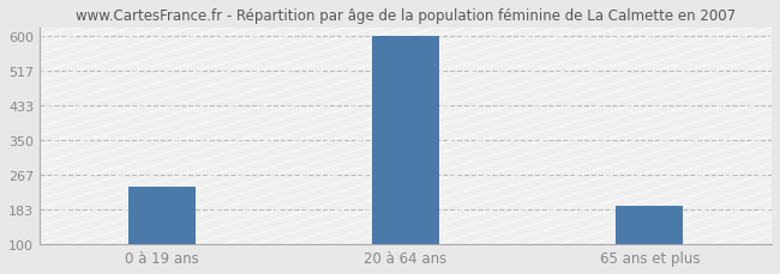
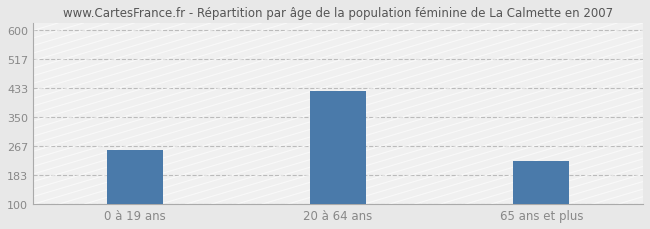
0 à 19 ans: 237 -> 255
20 à 64 ans: 600 -> 425
65 ans et plus: 193 -> 225
